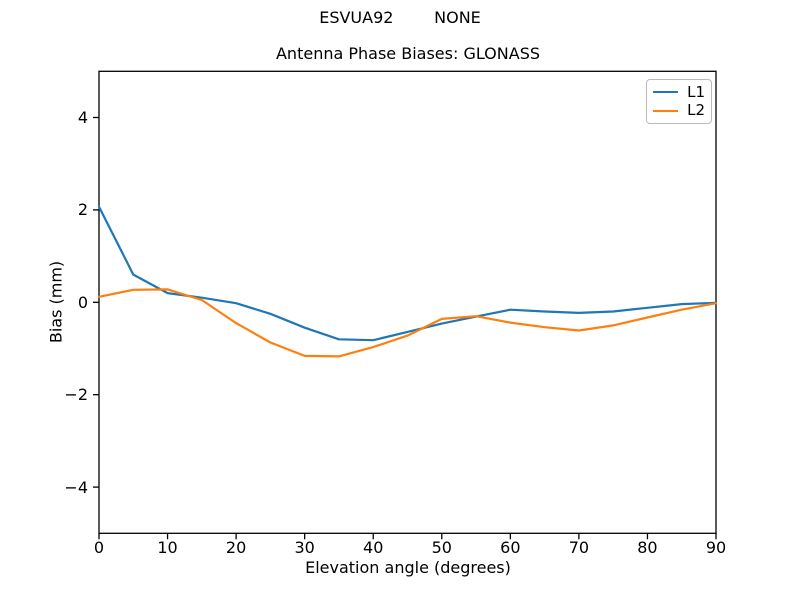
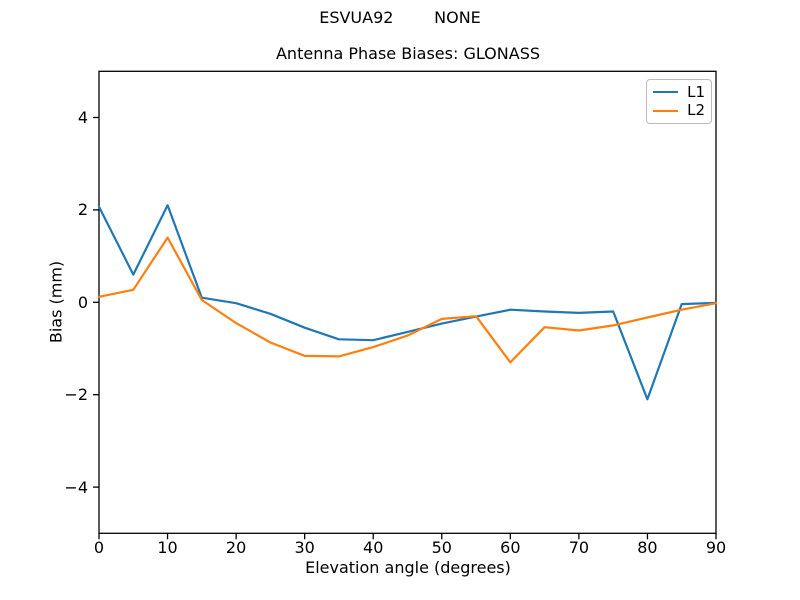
L1/10: 0.2 -> 2.1
L2/10: 0.3 -> 1.4
L2/60: -0.4 -> -1.3
L1/80: -0.1 -> -2.1
